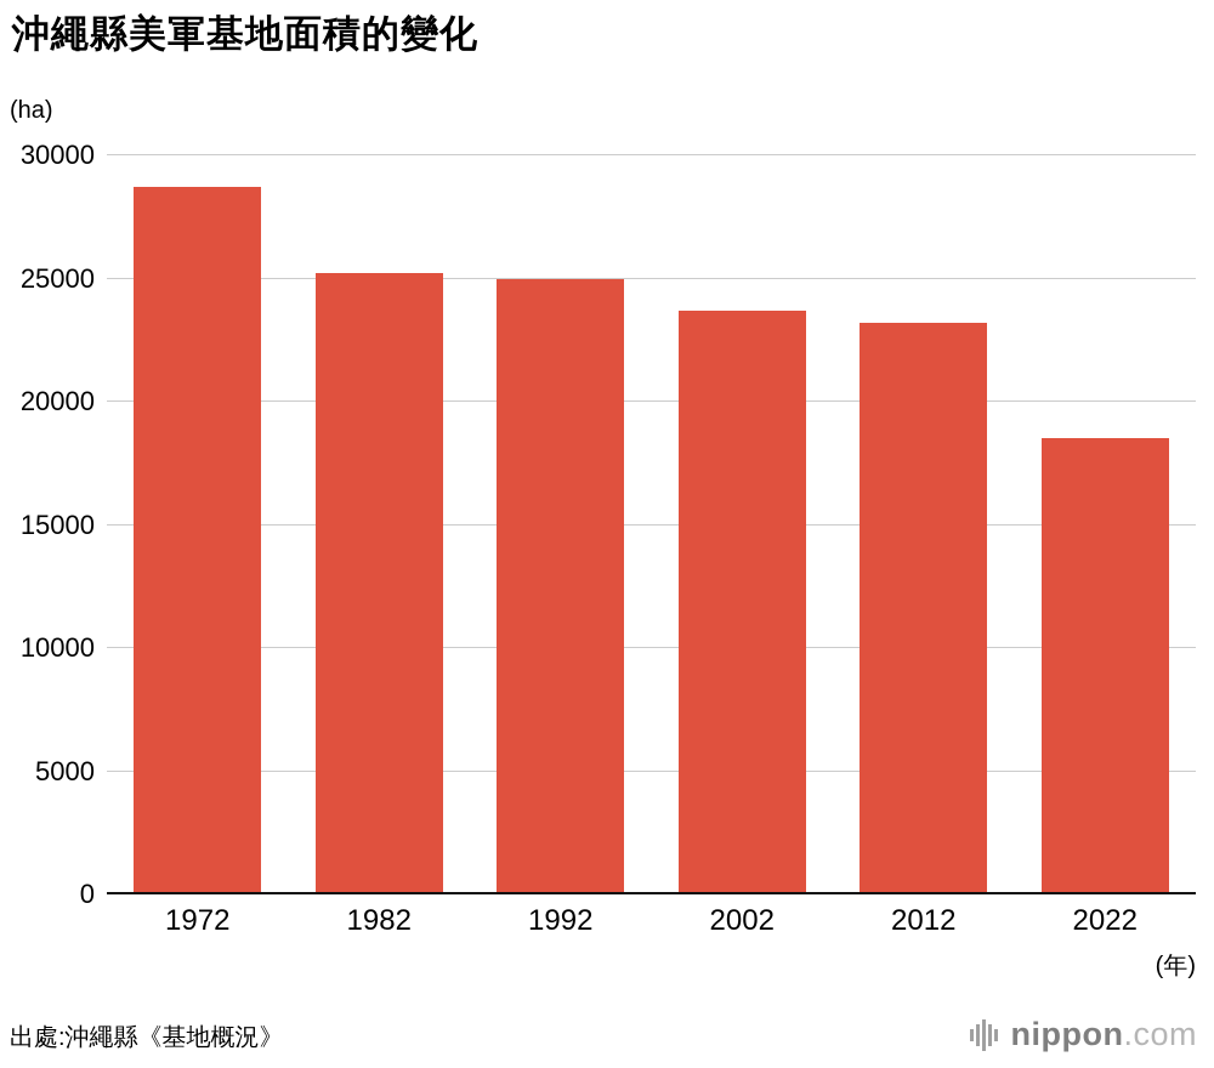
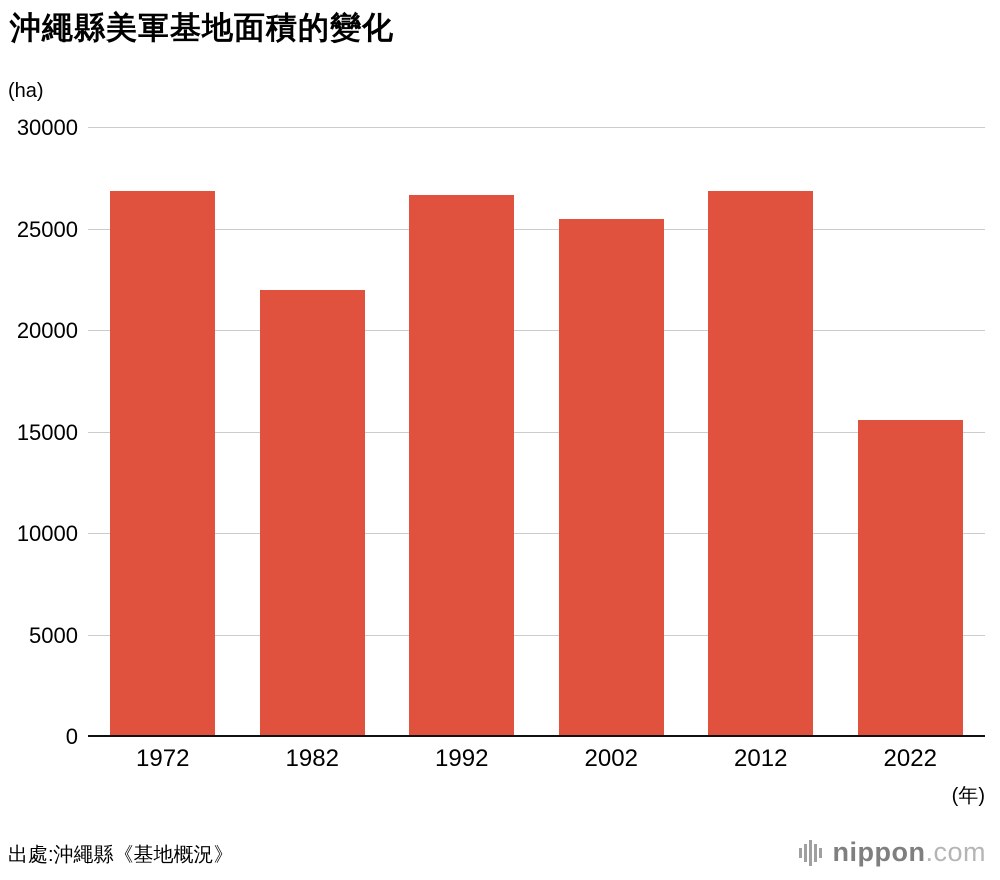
1972: 28700 -> 26900
1982: 25200 -> 22000
1992: 25000 -> 26700
2002: 23700 -> 25500
2012: 23200 -> 26900
2022: 18500 -> 15600
